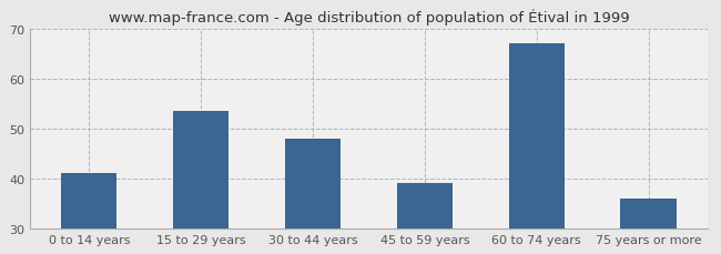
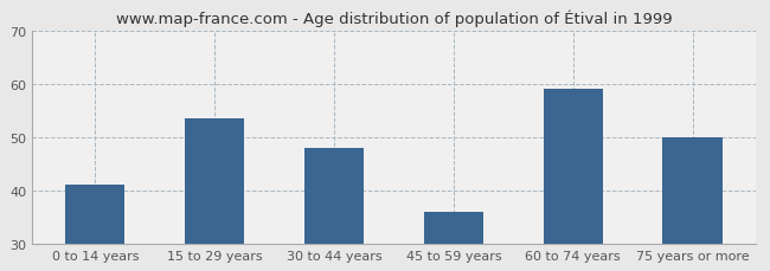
45 to 59 years: 39.0 -> 36.0
60 to 74 years: 67.0 -> 59.0
75 years or more: 36.0 -> 50.0
